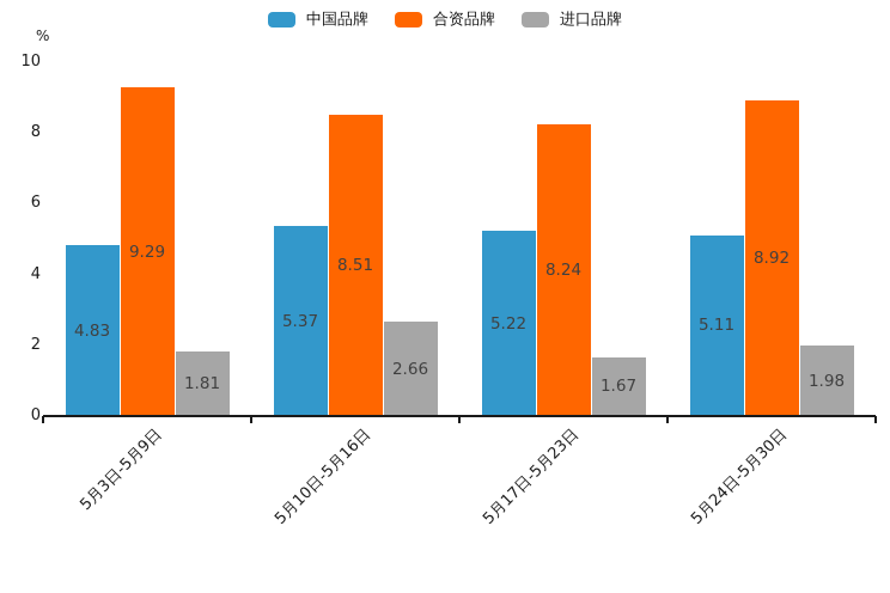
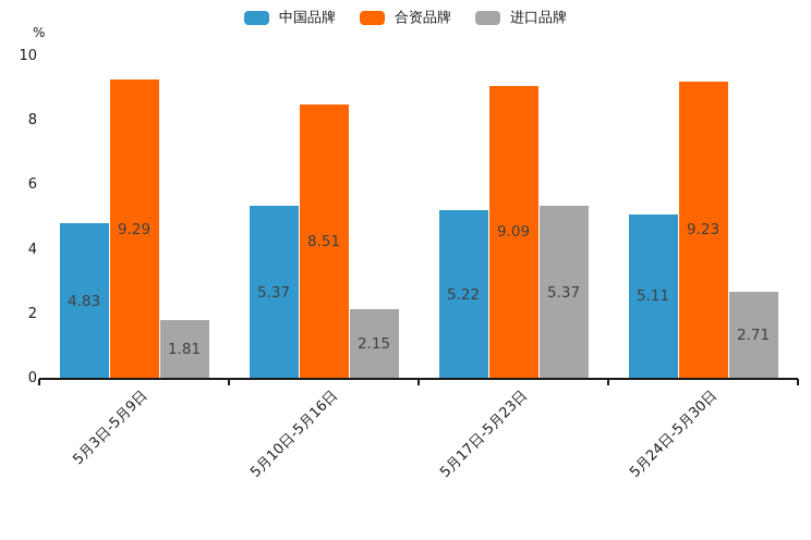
进口品牌/5月10日-5月16日: 2.66 -> 2.15
合资品牌/5月17日-5月23日: 8.24 -> 9.09
进口品牌/5月17日-5月23日: 1.67 -> 5.37
合资品牌/5月24日-5月30日: 8.92 -> 9.23
进口品牌/5月24日-5月30日: 1.98 -> 2.71
